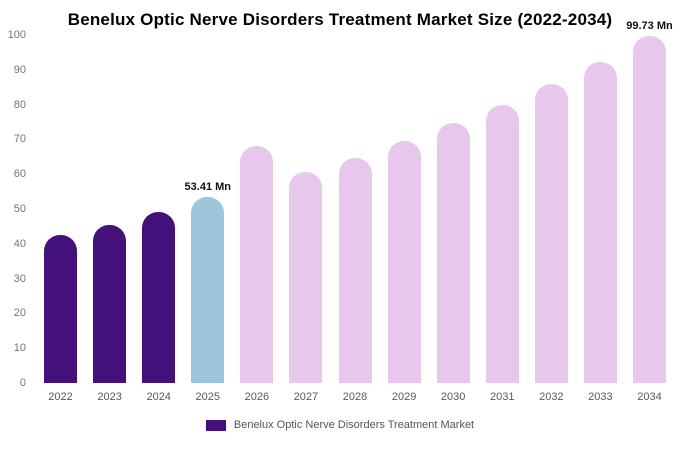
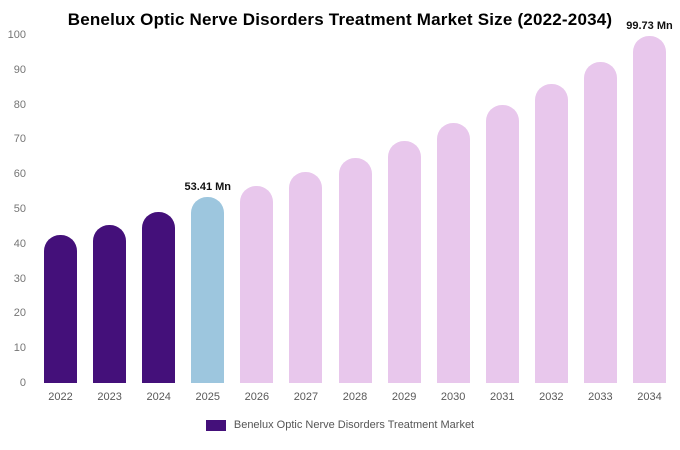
2026: 68 -> 56
